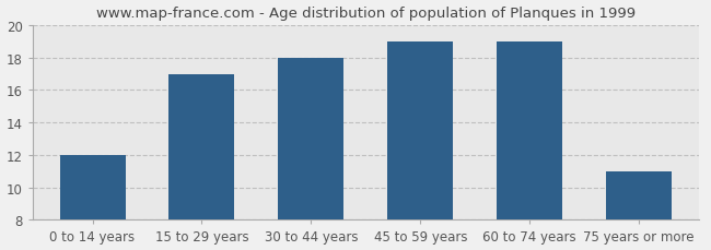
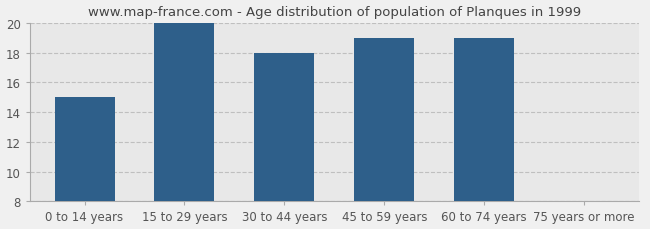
0 to 14 years: 12 -> 15
15 to 29 years: 17 -> 20
75 years or more: 11 -> 8
